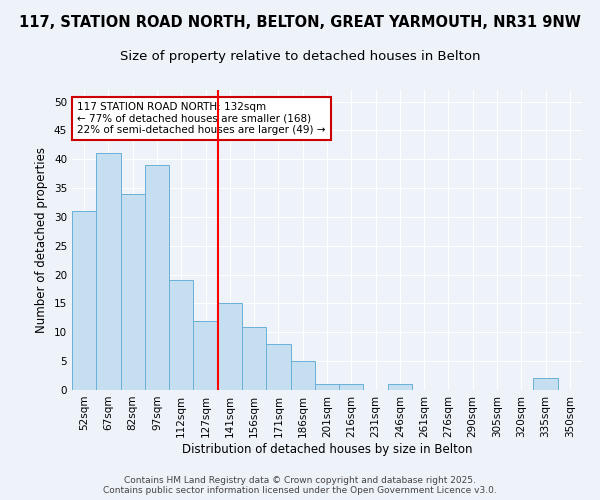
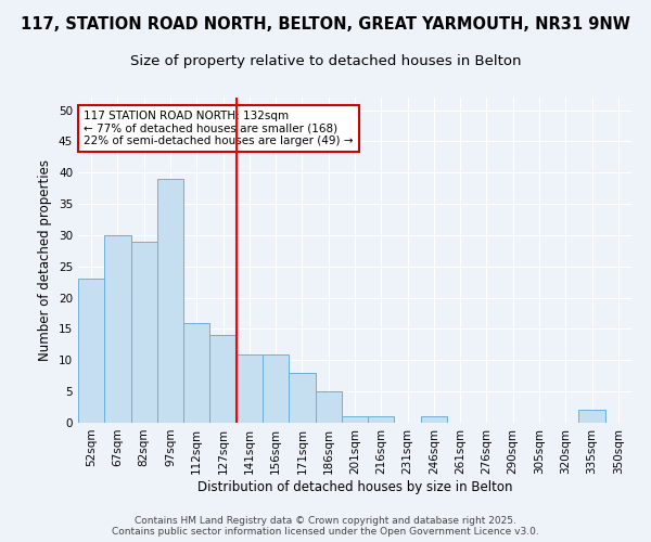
52sqm: 31 -> 23
67sqm: 41 -> 30
82sqm: 34 -> 29
112sqm: 19 -> 16
127sqm: 12 -> 14
141sqm: 15 -> 11
